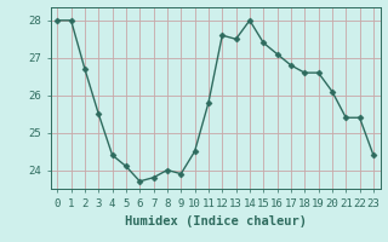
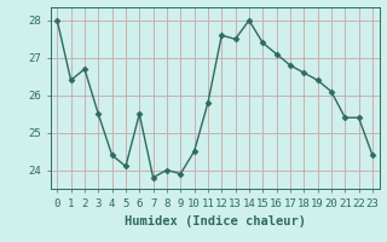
1: 28.0 -> 26.4
6: 23.7 -> 25.5
19: 26.6 -> 26.4
